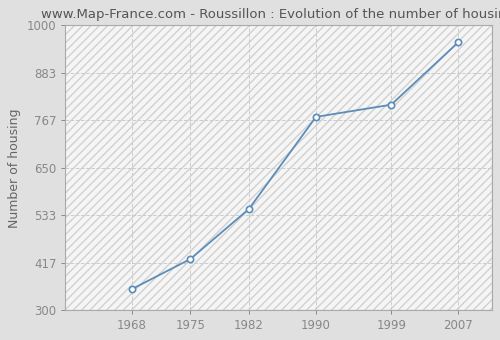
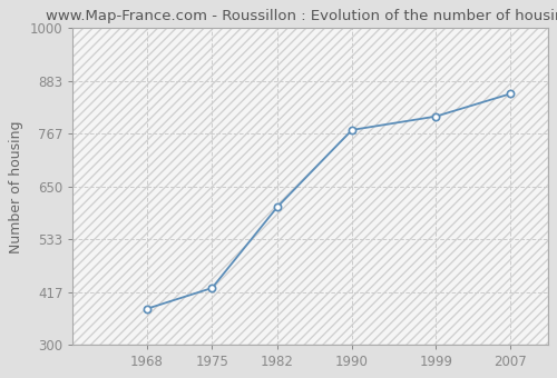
1968: 352 -> 380
1982: 549 -> 605
2007: 958 -> 855
